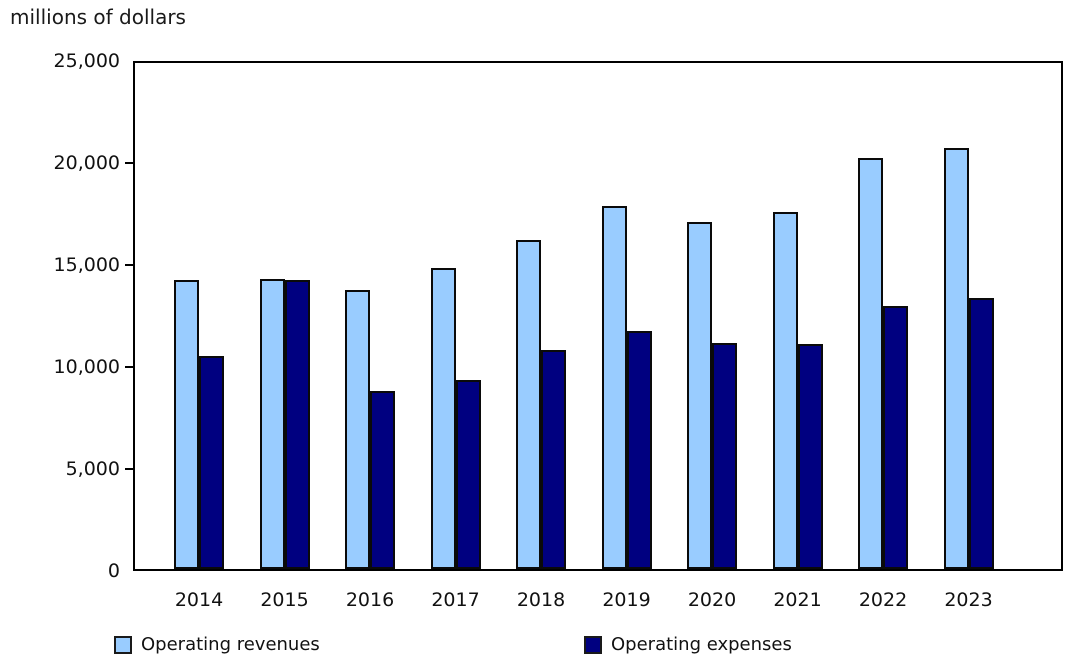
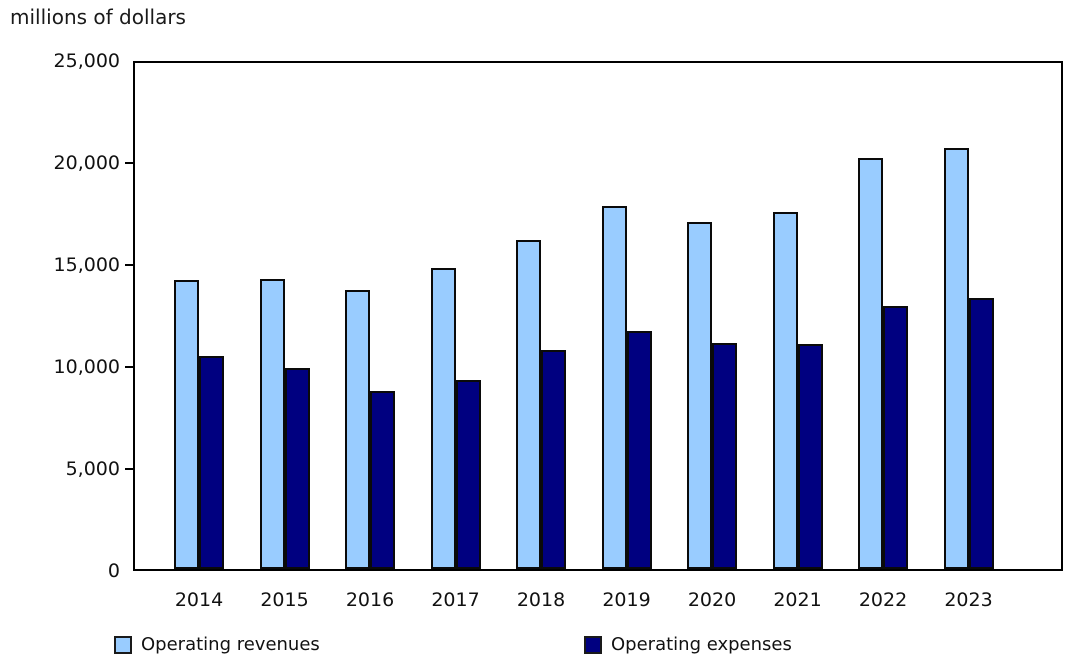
Operating expenses/2015: 14300 -> 10000
